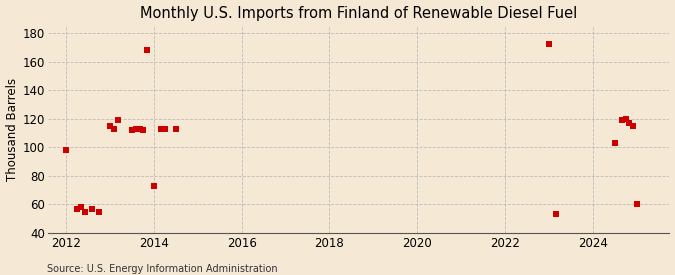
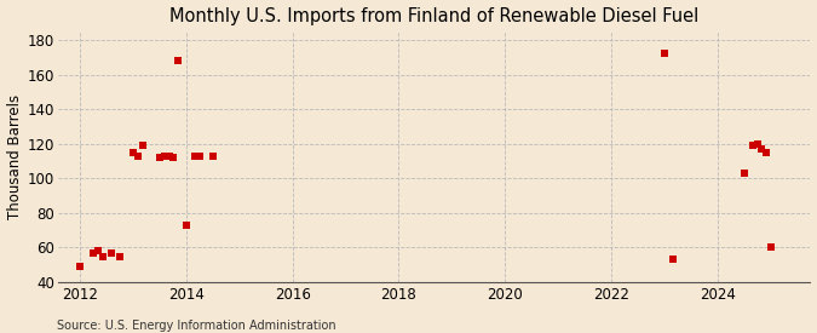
2012: 98 -> 49
